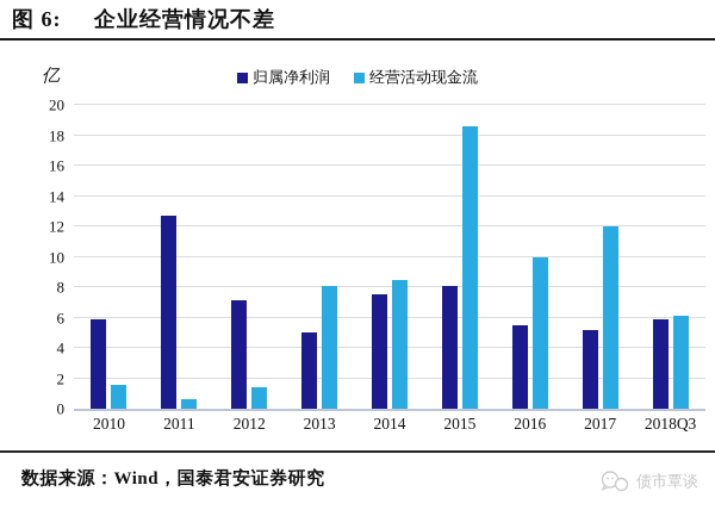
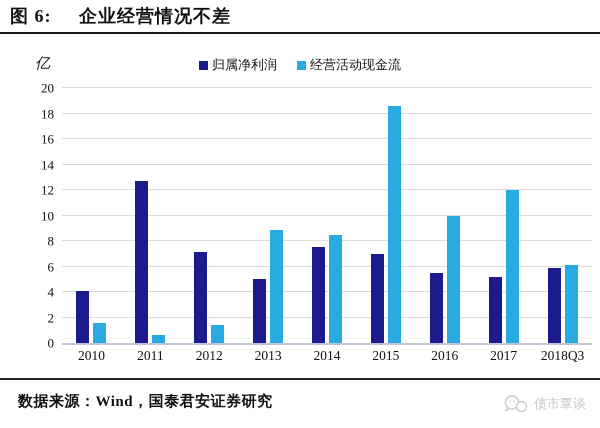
归属净利润/2010: 5.9 -> 4.1
经营活动现金流/2013: 8.1 -> 8.9
归属净利润/2015: 8.1 -> 7.0
